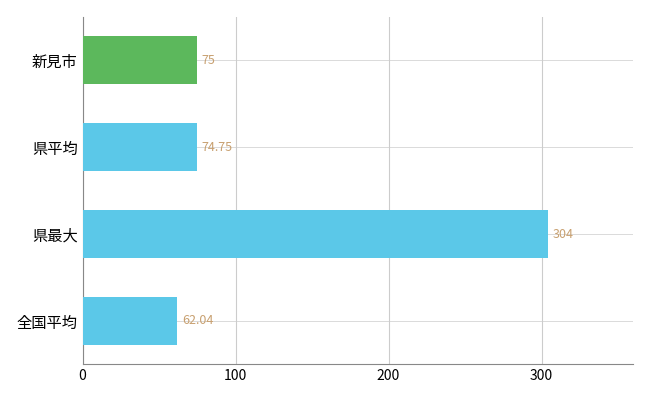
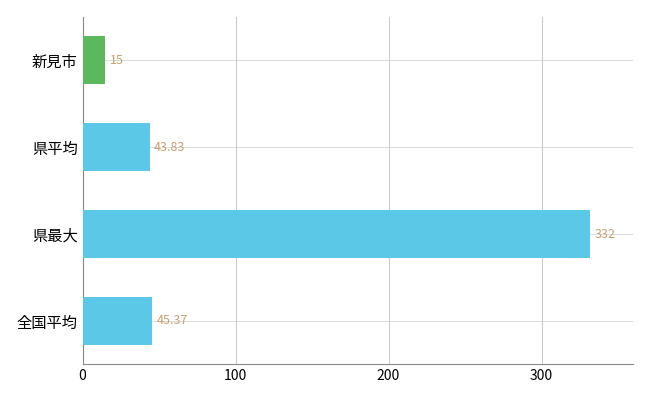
新見市: 75 -> 15
県平均: 74.75 -> 43.83
県最大: 304 -> 332
全国平均: 62.04 -> 45.37
